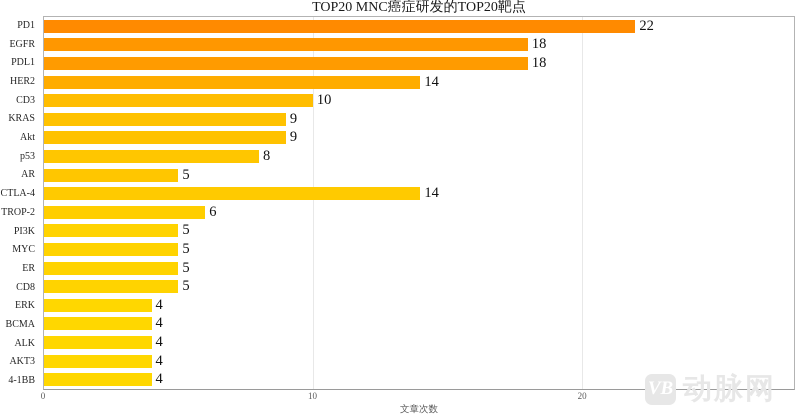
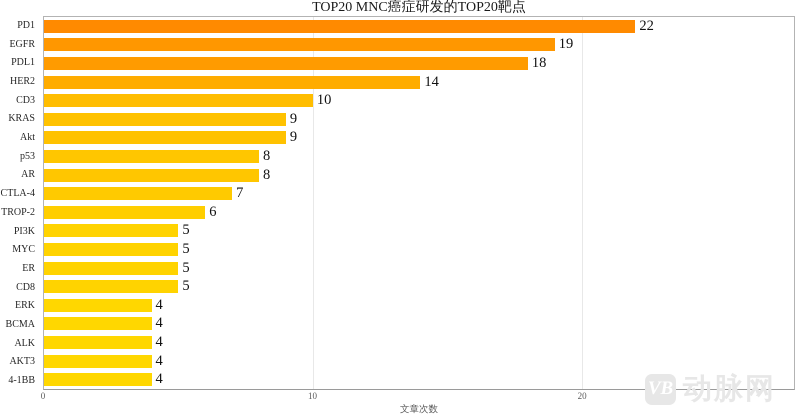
EGFR: 18 -> 19
AR: 5 -> 8
CTLA-4: 14 -> 7
